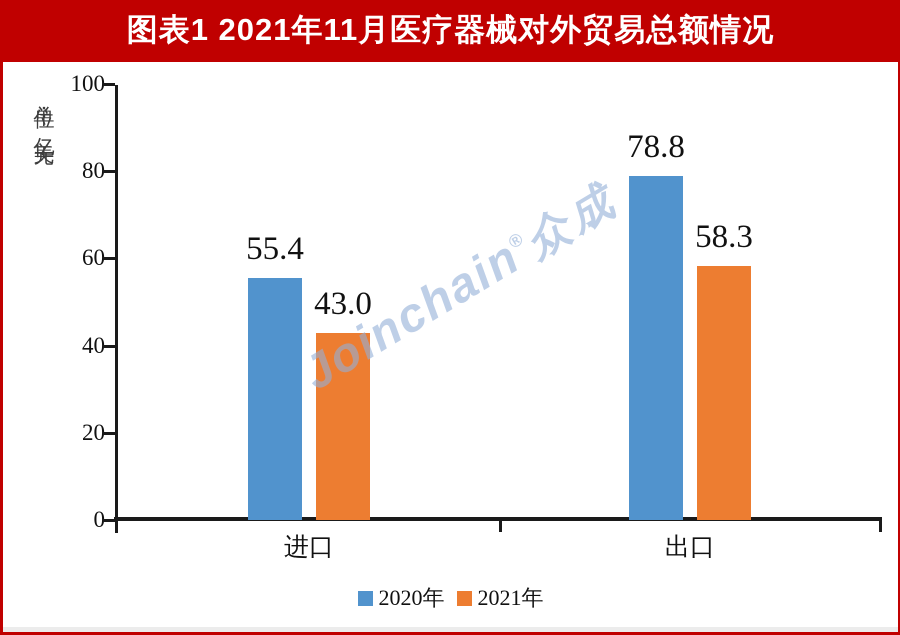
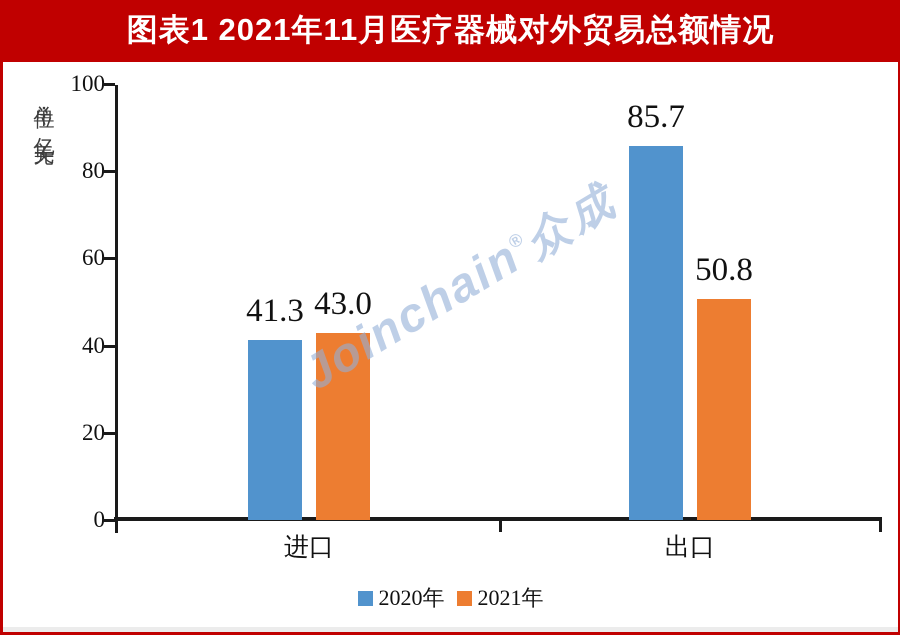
2020年/进口: 55.4 -> 41.3
2020年/出口: 78.8 -> 85.7
2021年/出口: 58.3 -> 50.8
